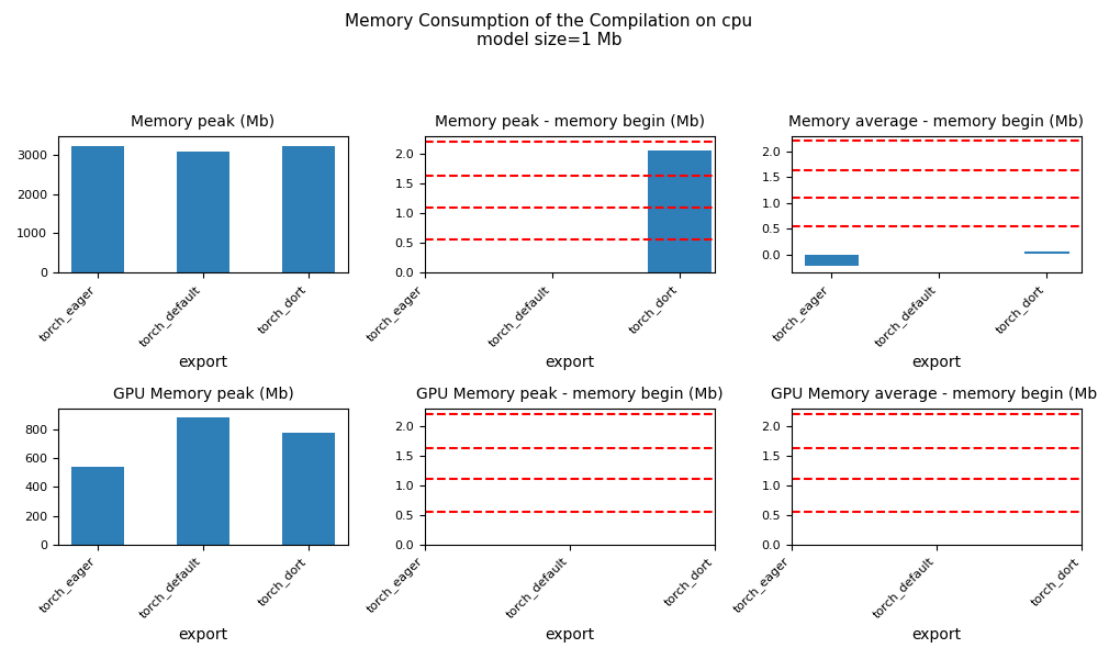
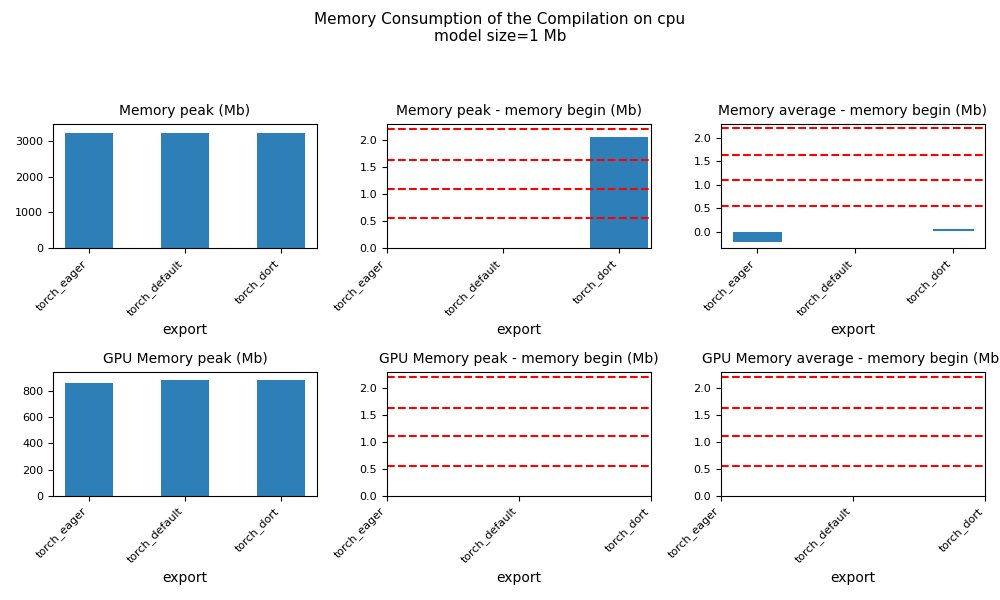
Memory peak (Mb)/torch_default: 3100 -> 3250
GPU Memory peak (Mb)/torch_eager: 540 -> 860
GPU Memory peak (Mb)/torch_dort: 780 -> 880
